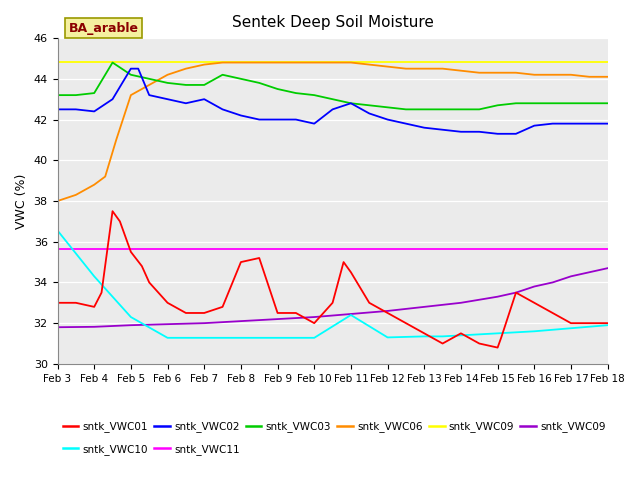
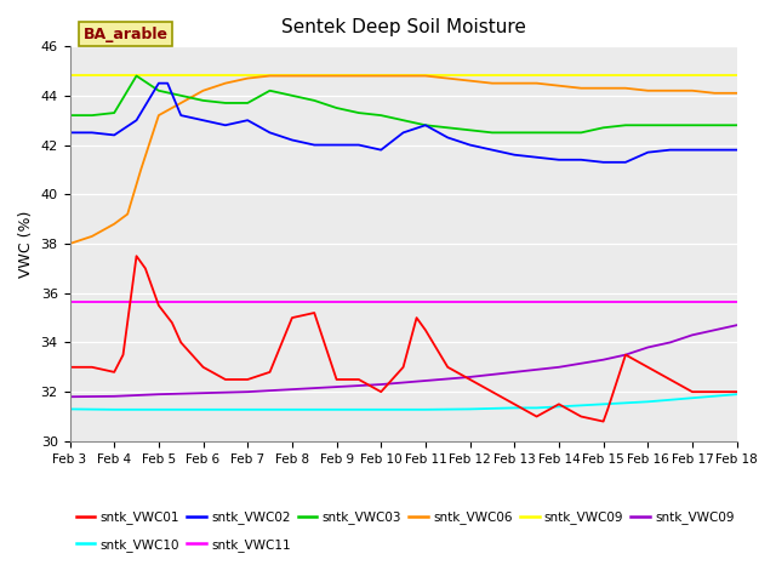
sntk_VWC10/Feb 3: 36.55 -> 31.30
sntk_VWC10/Feb 4: 34.30 -> 31.28
sntk_VWC10/Feb 5: 32.30 -> 31.28
sntk_VWC10/Feb 11: 32.40 -> 31.28
